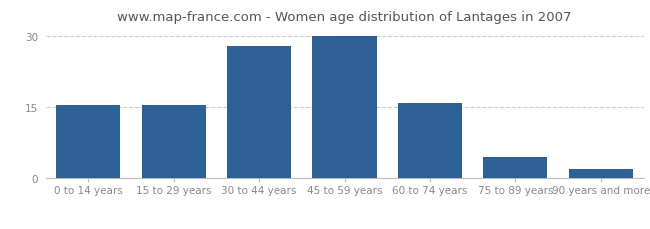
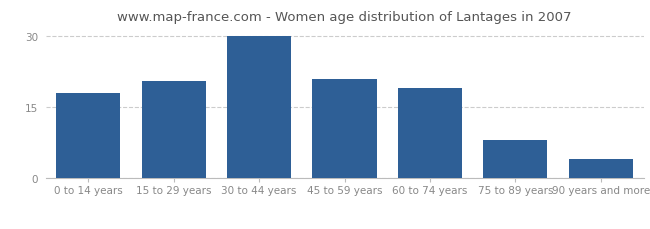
0 to 14 years: 15.5 -> 18.0
15 to 29 years: 15.5 -> 20.5
30 to 44 years: 28.0 -> 30.0
45 to 59 years: 30.0 -> 21.0
60 to 74 years: 16.0 -> 19.0
75 to 89 years: 4.5 -> 8.0
90 years and more: 2.0 -> 4.0
